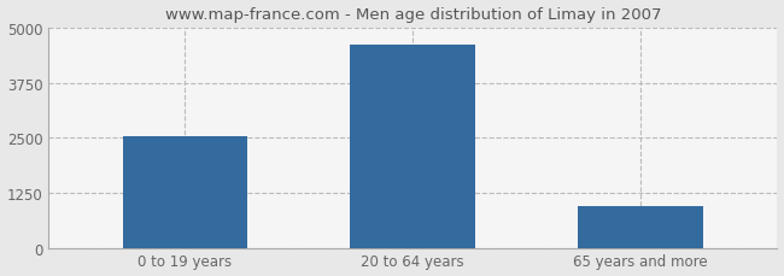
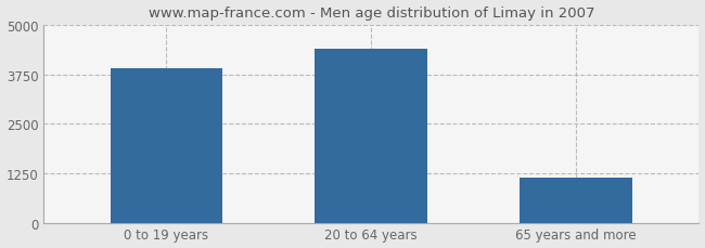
0 to 19 years: 2530 -> 3900
20 to 64 years: 4620 -> 4400
65 years and more: 940 -> 1150
